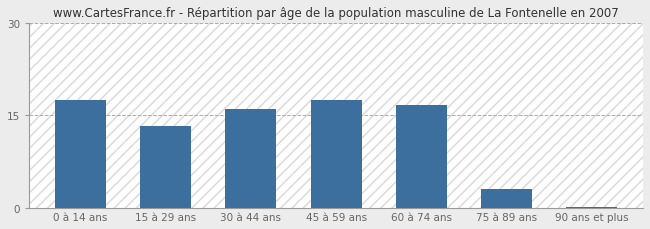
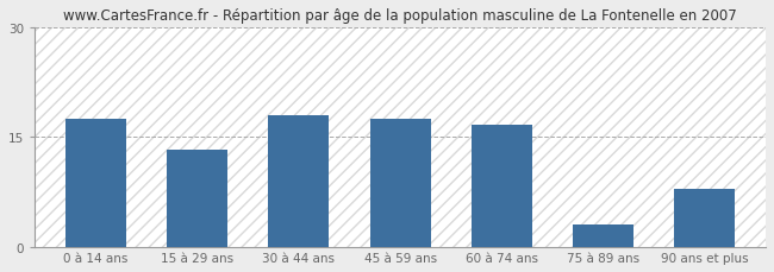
30 à 44 ans: 16.0 -> 18.0
90 ans et plus: 0.1 -> 8.0
